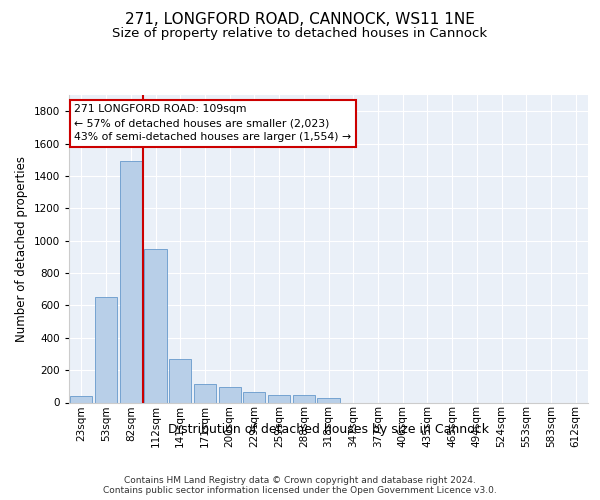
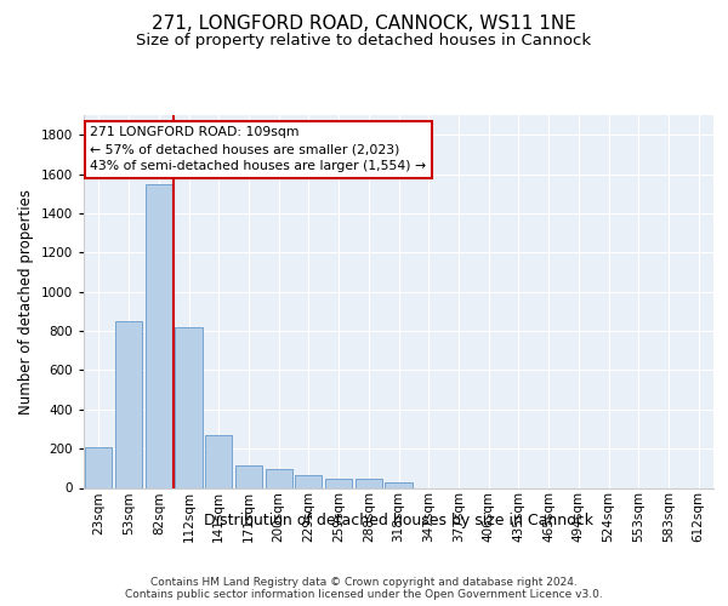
23sqm: 40 -> 210
53sqm: 650 -> 850
82sqm: 1490 -> 1550
112sqm: 950 -> 820
